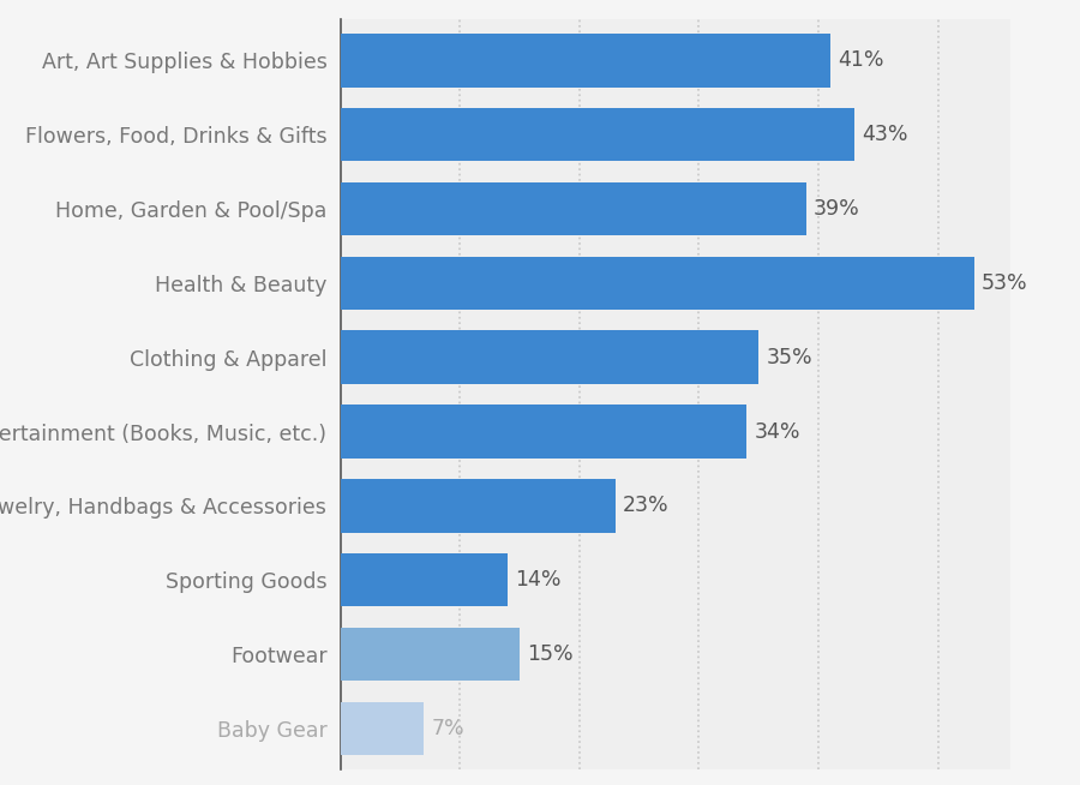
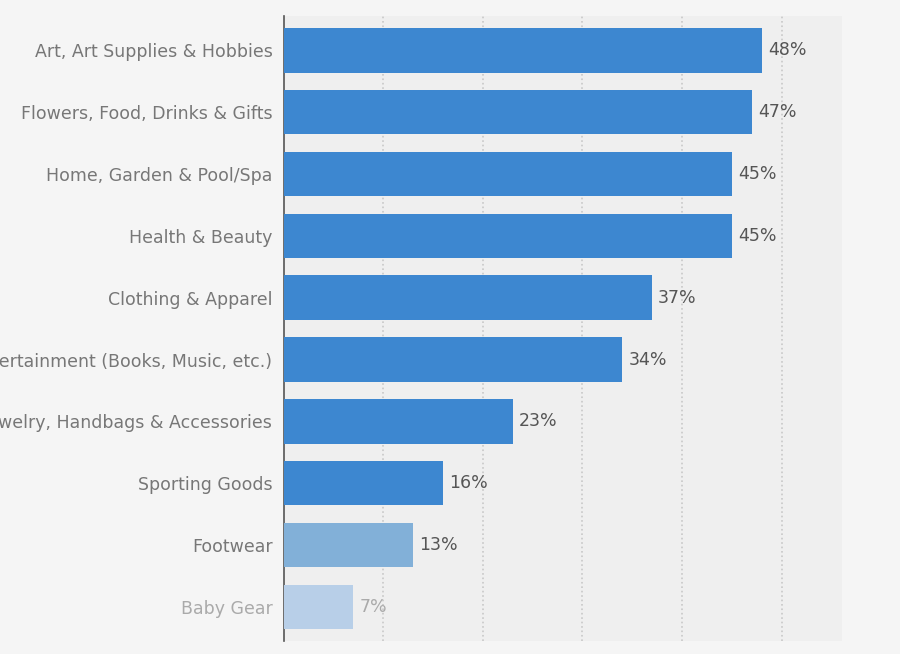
Art, Art Supplies & Hobbies: 41% -> 48%
Flowers, Food, Drinks & Gifts: 43% -> 47%
Home, Garden & Pool/Spa: 39% -> 45%
Health & Beauty: 53% -> 45%
Clothing & Apparel: 35% -> 37%
Sporting Goods: 14% -> 16%
Footwear: 15% -> 13%
